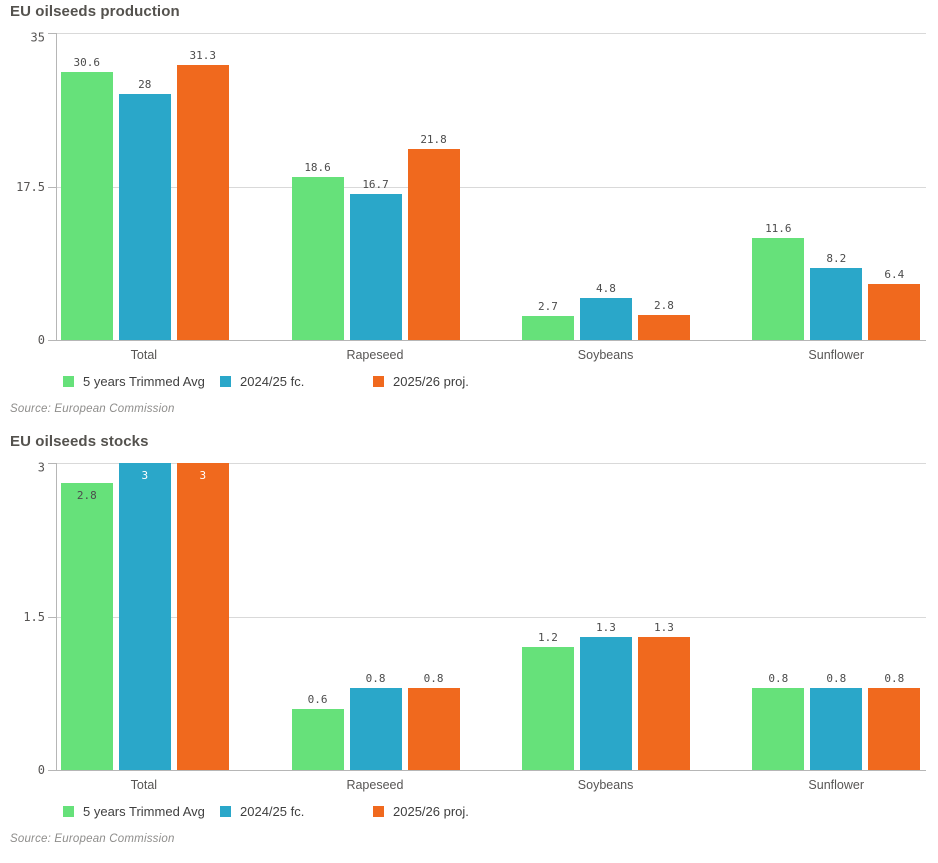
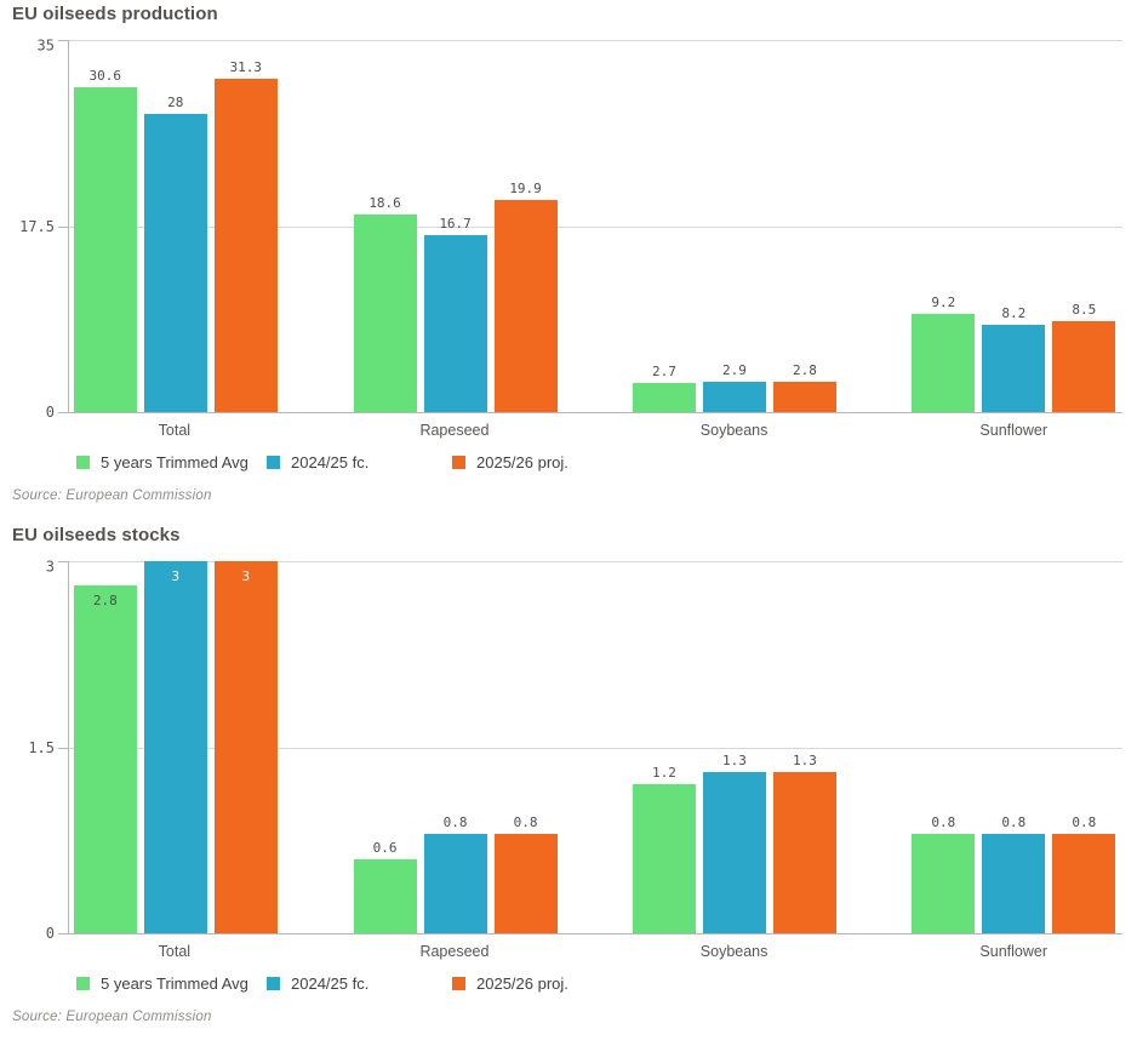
EU oilseeds production/2025/26 proj./Rapeseed: 21.8 -> 19.9
EU oilseeds production/2024/25 fc./Soybeans: 4.8 -> 2.9
EU oilseeds production/5 years Trimmed Avg/Sunflower: 11.6 -> 9.2
EU oilseeds production/2025/26 proj./Sunflower: 6.4 -> 8.5
